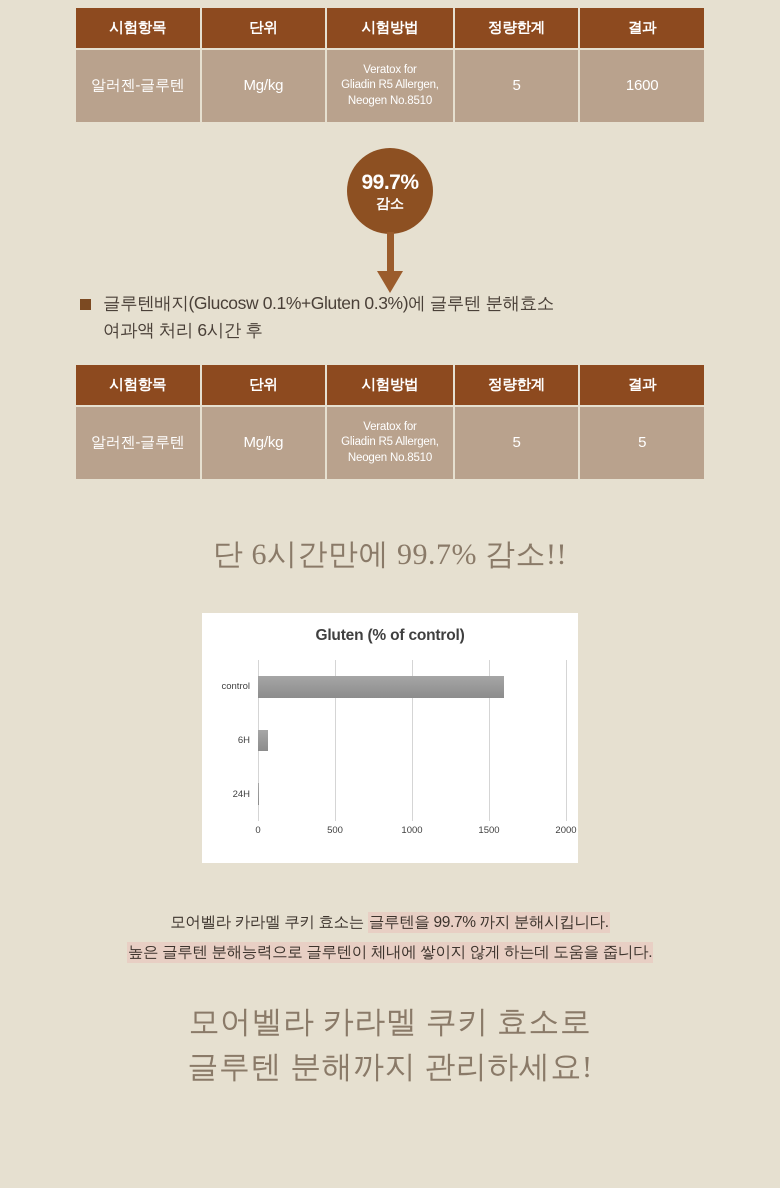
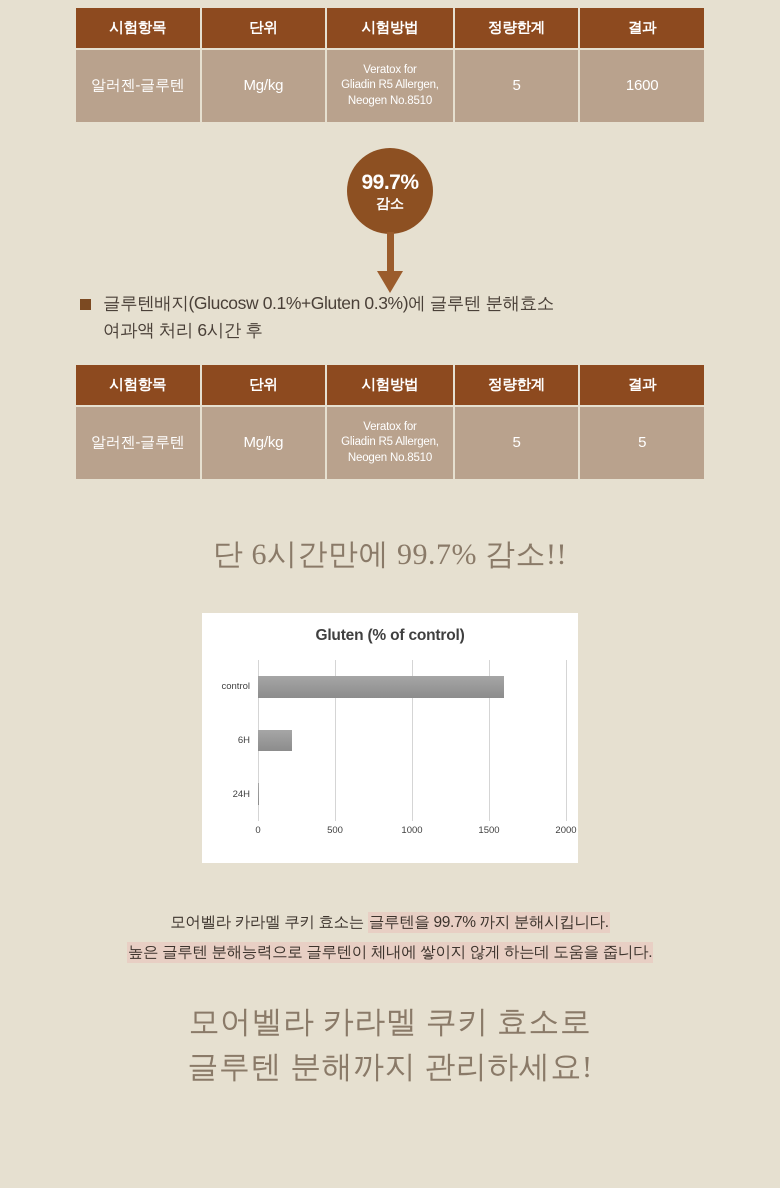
6H: 60 -> 220
